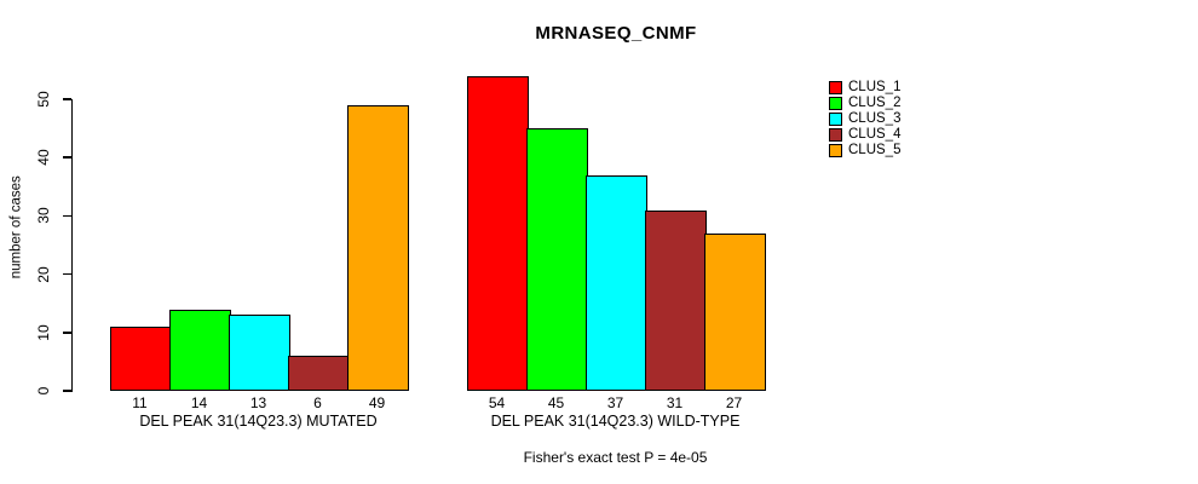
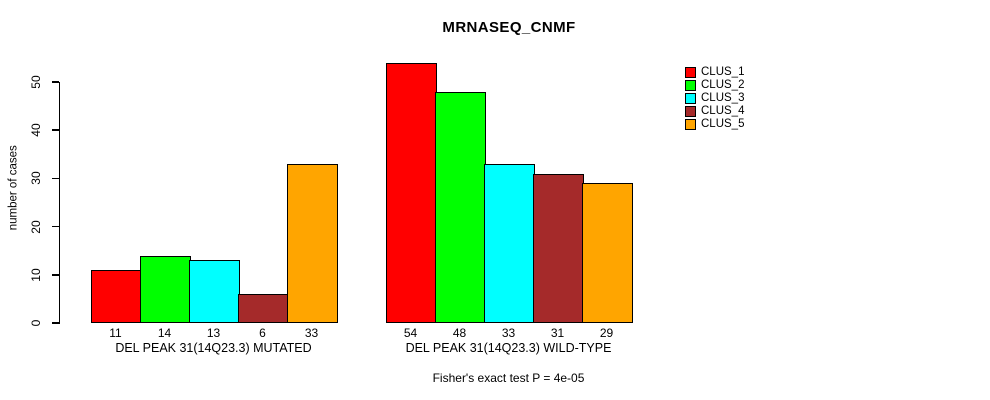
CLUS_5/DEL PEAK 31(14Q23.3) MUTATED: 49 -> 33
CLUS_2/DEL PEAK 31(14Q23.3) WILD-TYPE: 45 -> 48
CLUS_3/DEL PEAK 31(14Q23.3) WILD-TYPE: 37 -> 33
CLUS_5/DEL PEAK 31(14Q23.3) WILD-TYPE: 27 -> 29
